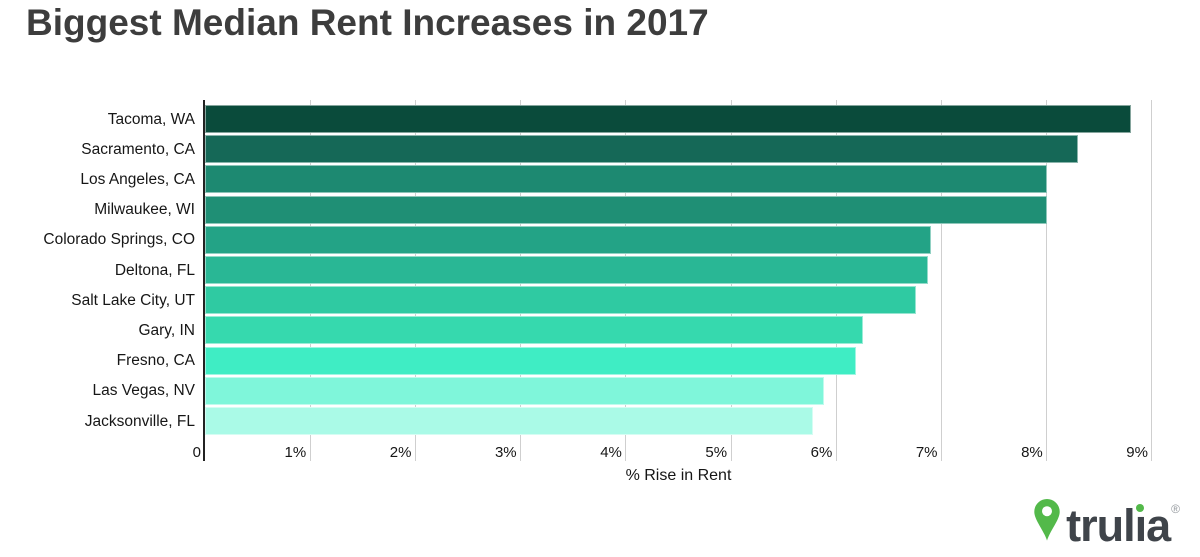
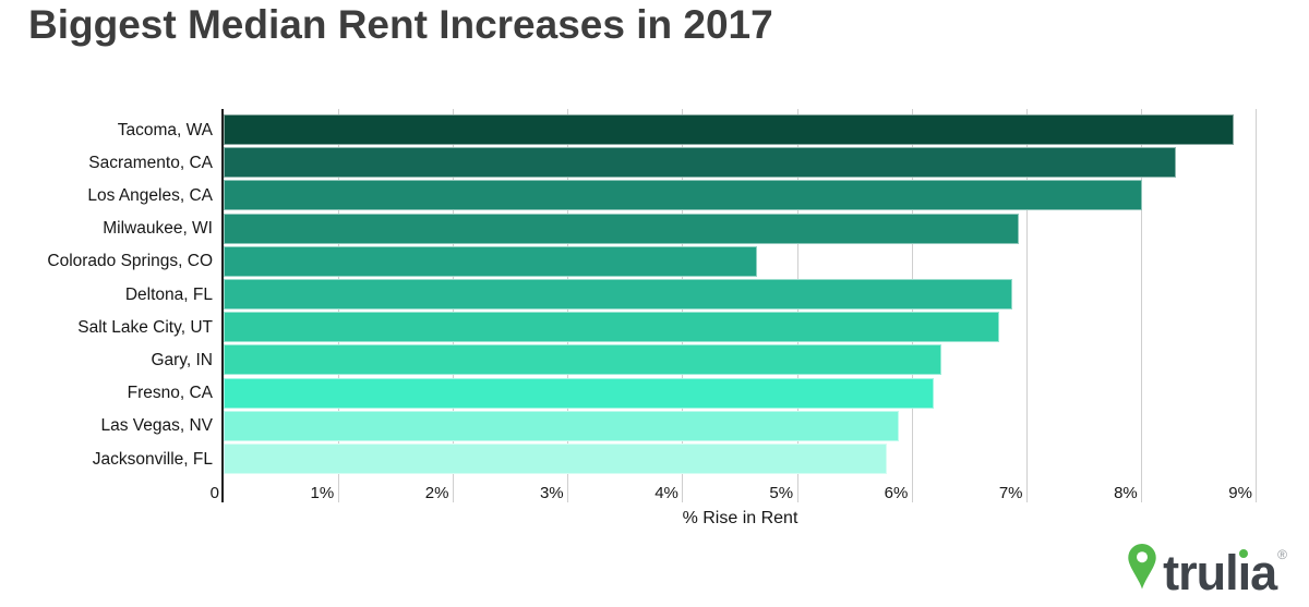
Milwaukee, WI: 8.00% -> 6.93%
Colorado Springs, CO: 6.90% -> 4.65%
